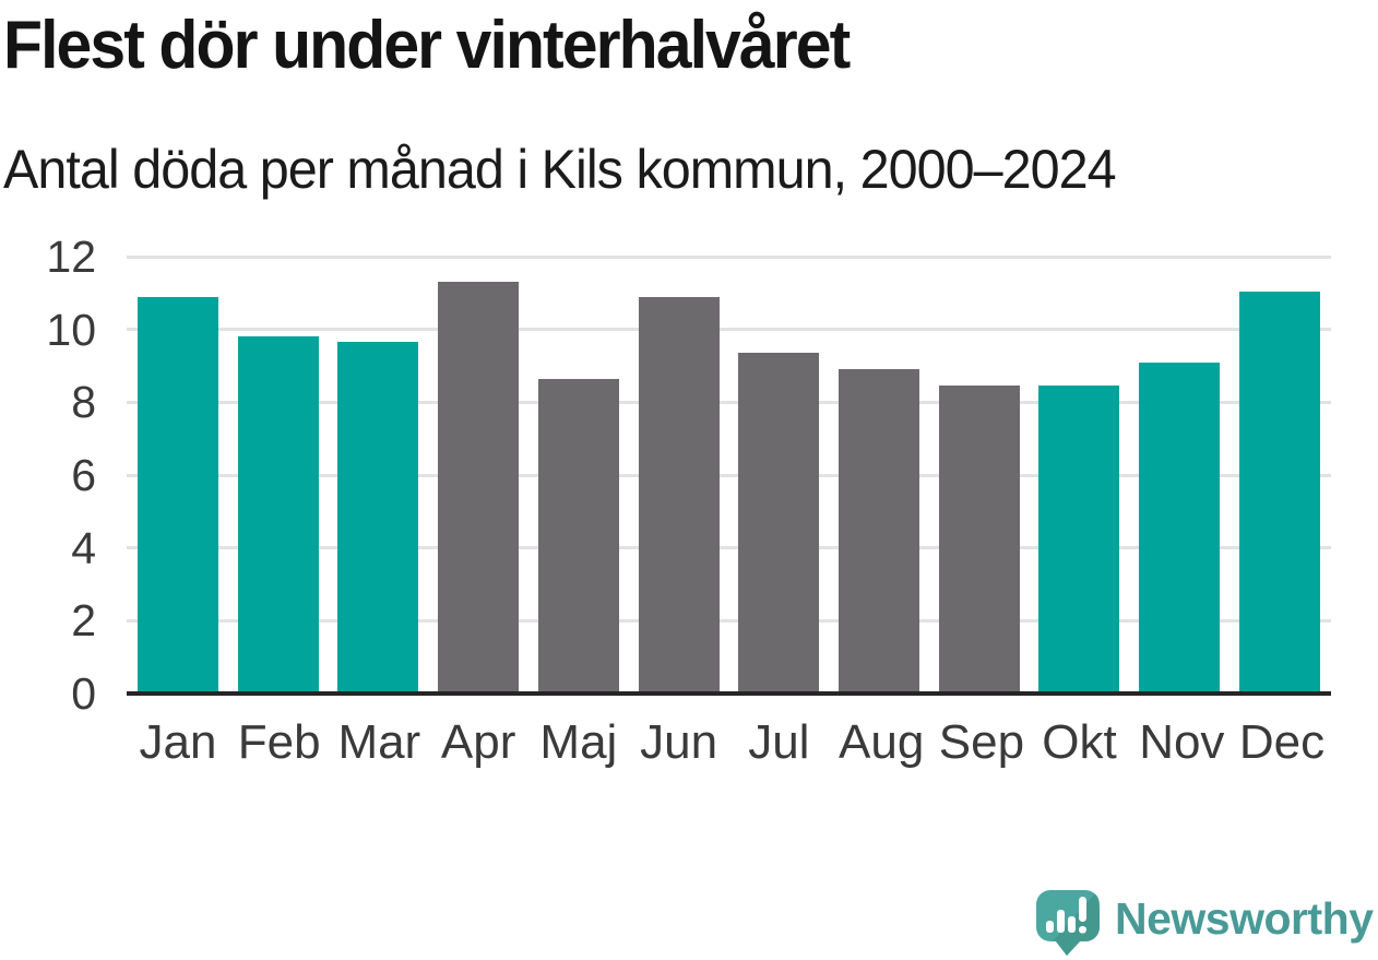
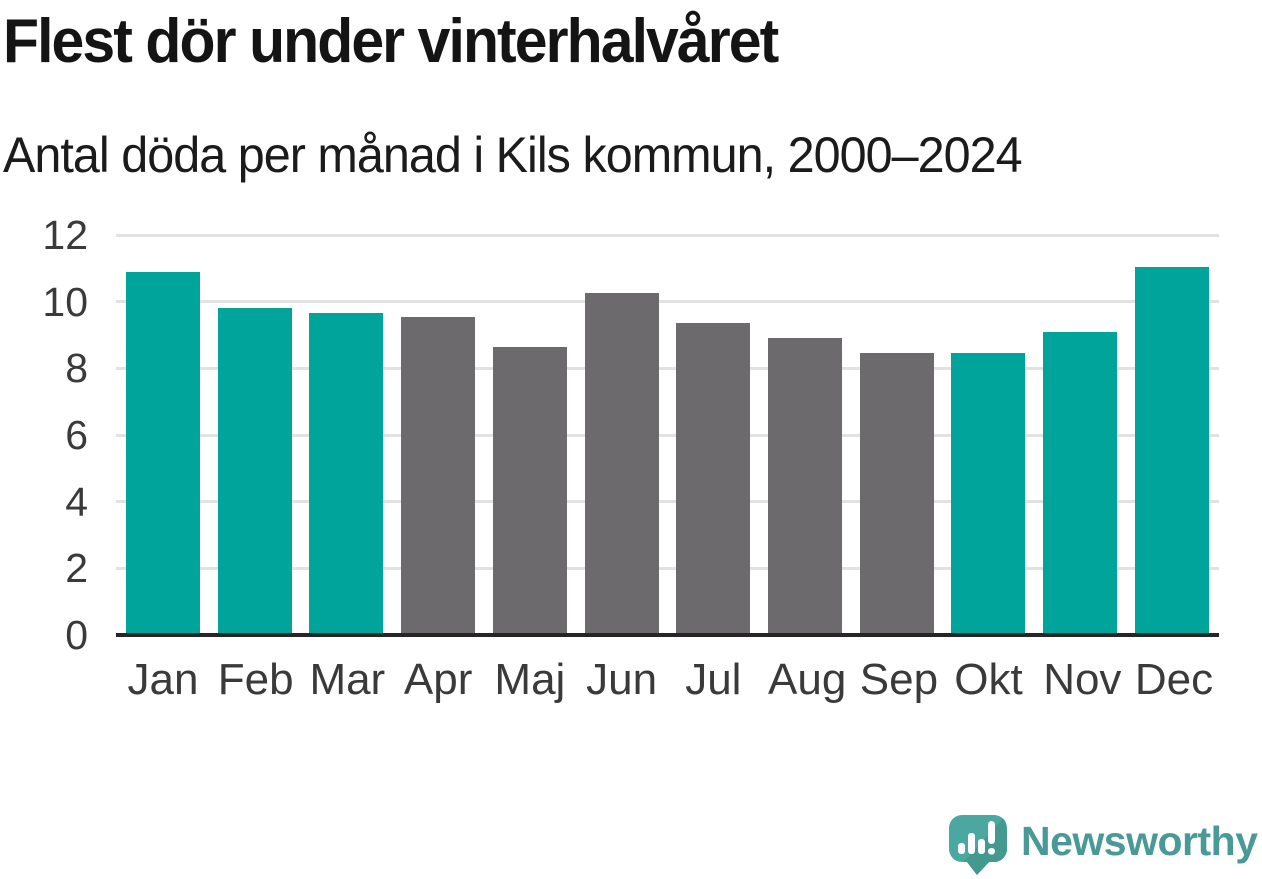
Apr: 11.3 -> 9.6
Jun: 10.9 -> 10.2
